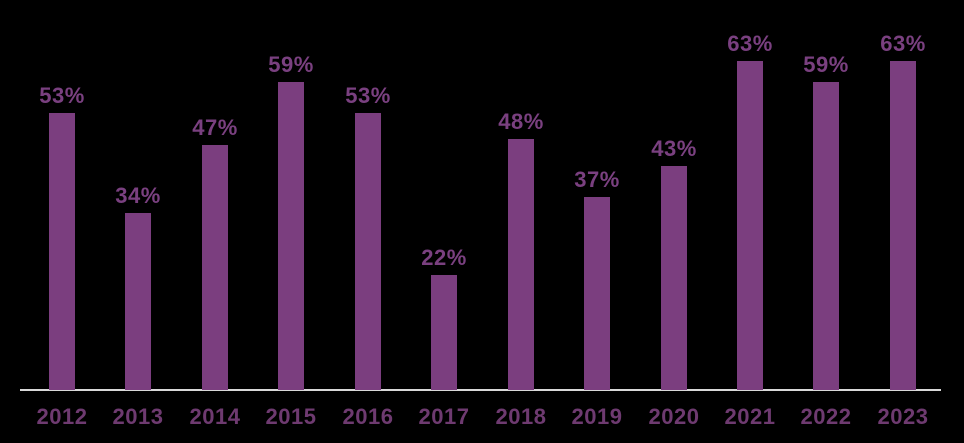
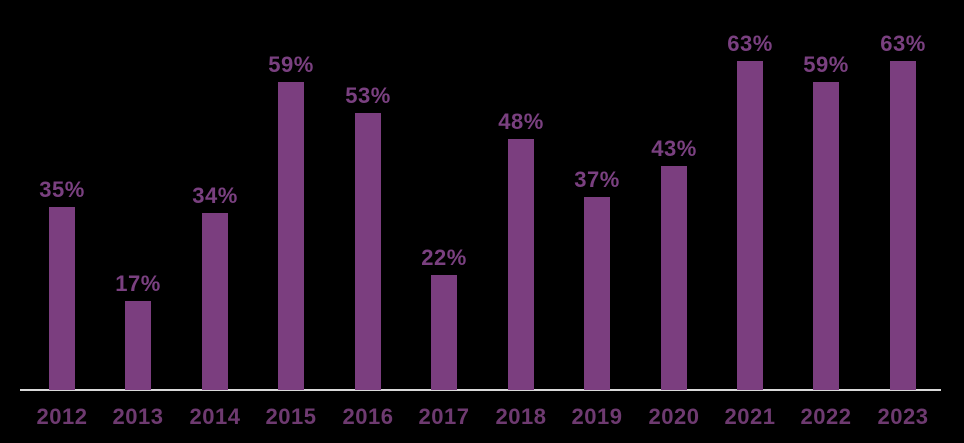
2012: 53% -> 35%
2013: 34% -> 17%
2014: 47% -> 34%
